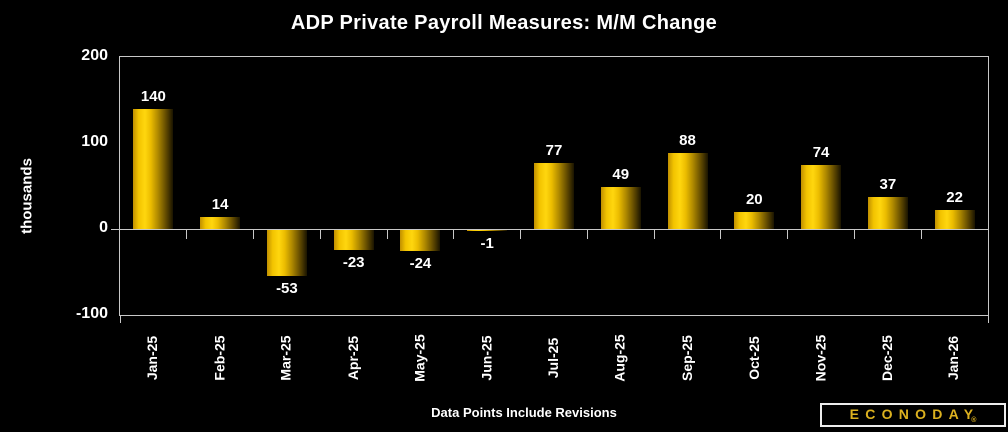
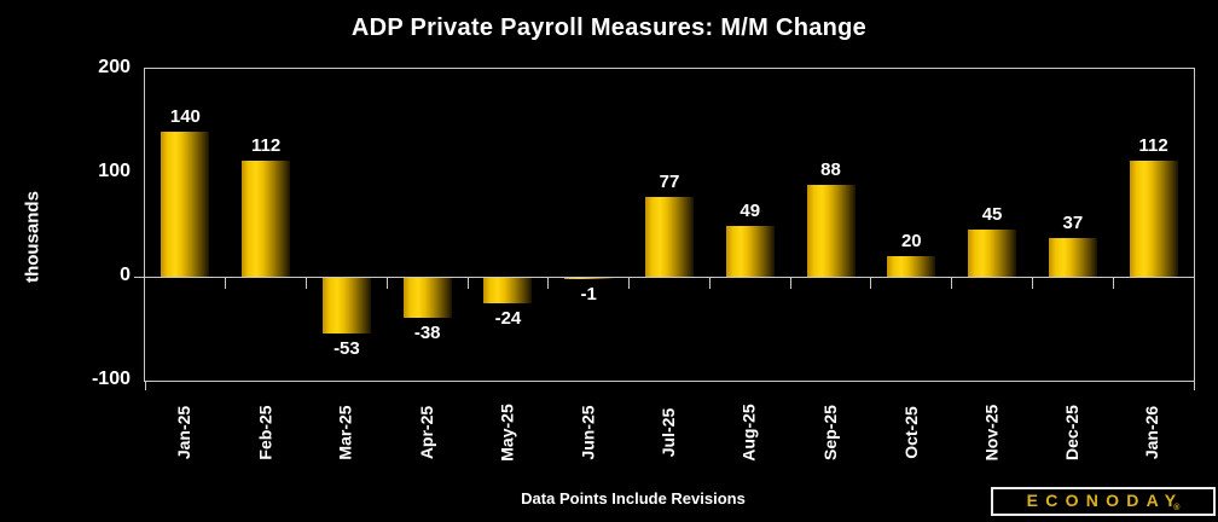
Feb-25: 14 -> 112
Apr-25: -23 -> -38
Nov-25: 74 -> 45
Jan-26: 22 -> 112
